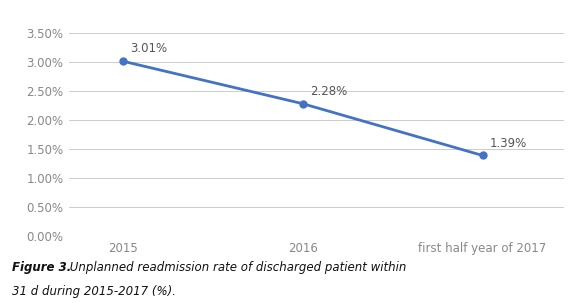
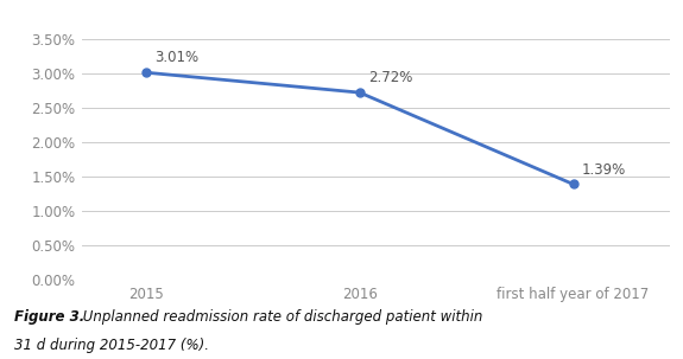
2016: 2.28% -> 2.72%
